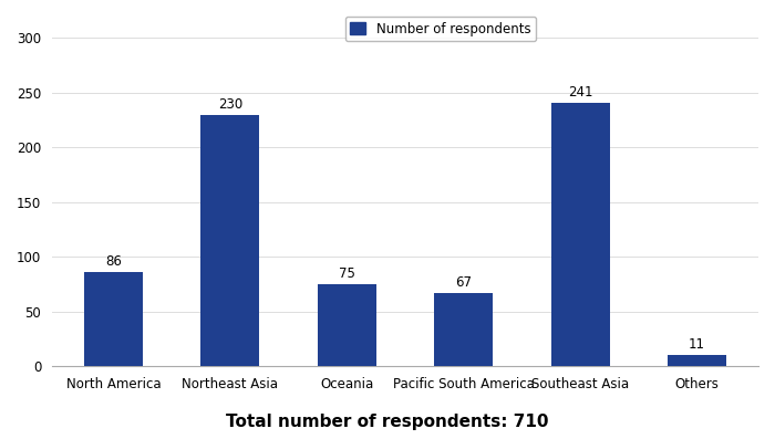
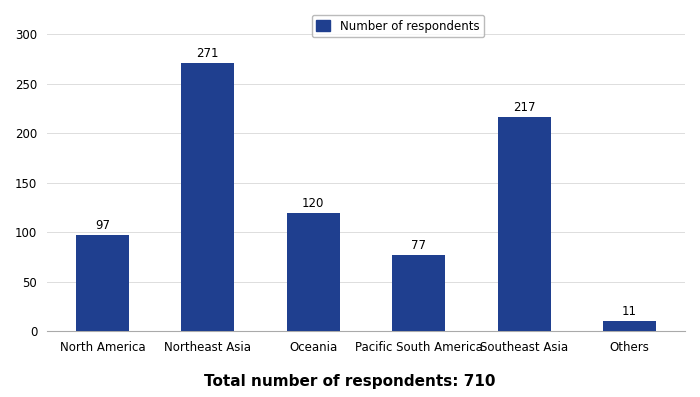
North America: 86 -> 97
Northeast Asia: 230 -> 271
Oceania: 75 -> 120
Pacific South America: 67 -> 77
Southeast Asia: 241 -> 217
